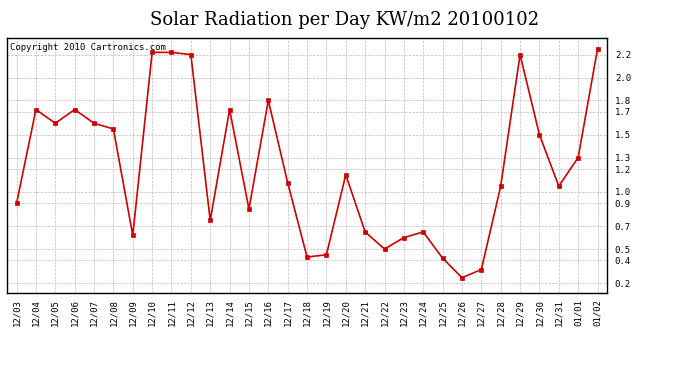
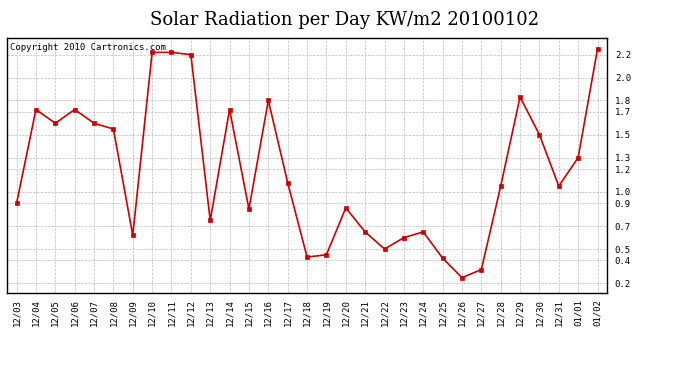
12/20: 1.15 -> 0.86
12/29: 2.20 -> 1.83
